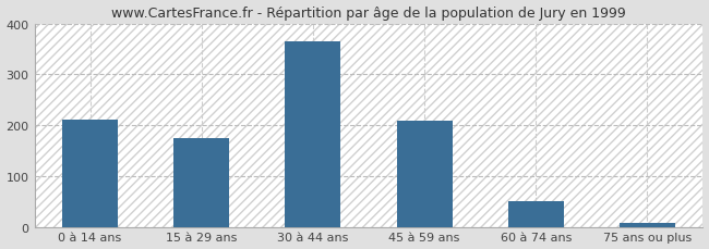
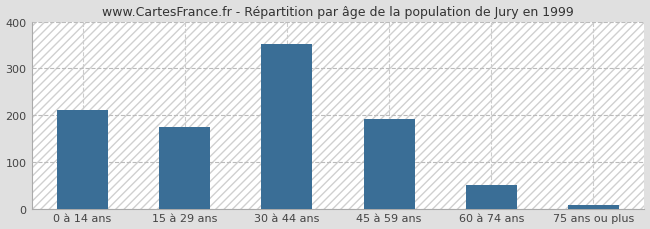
30 à 44 ans: 365 -> 352
45 à 59 ans: 210 -> 192
